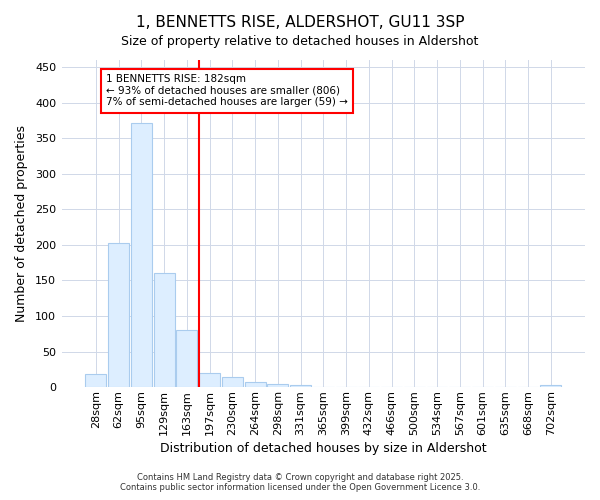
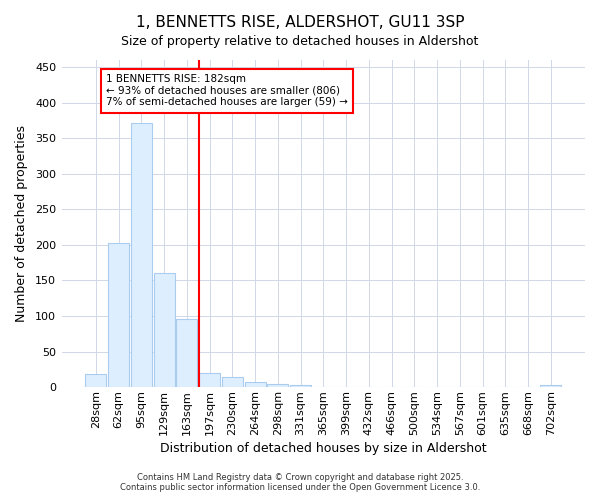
163sqm: 80 -> 96
